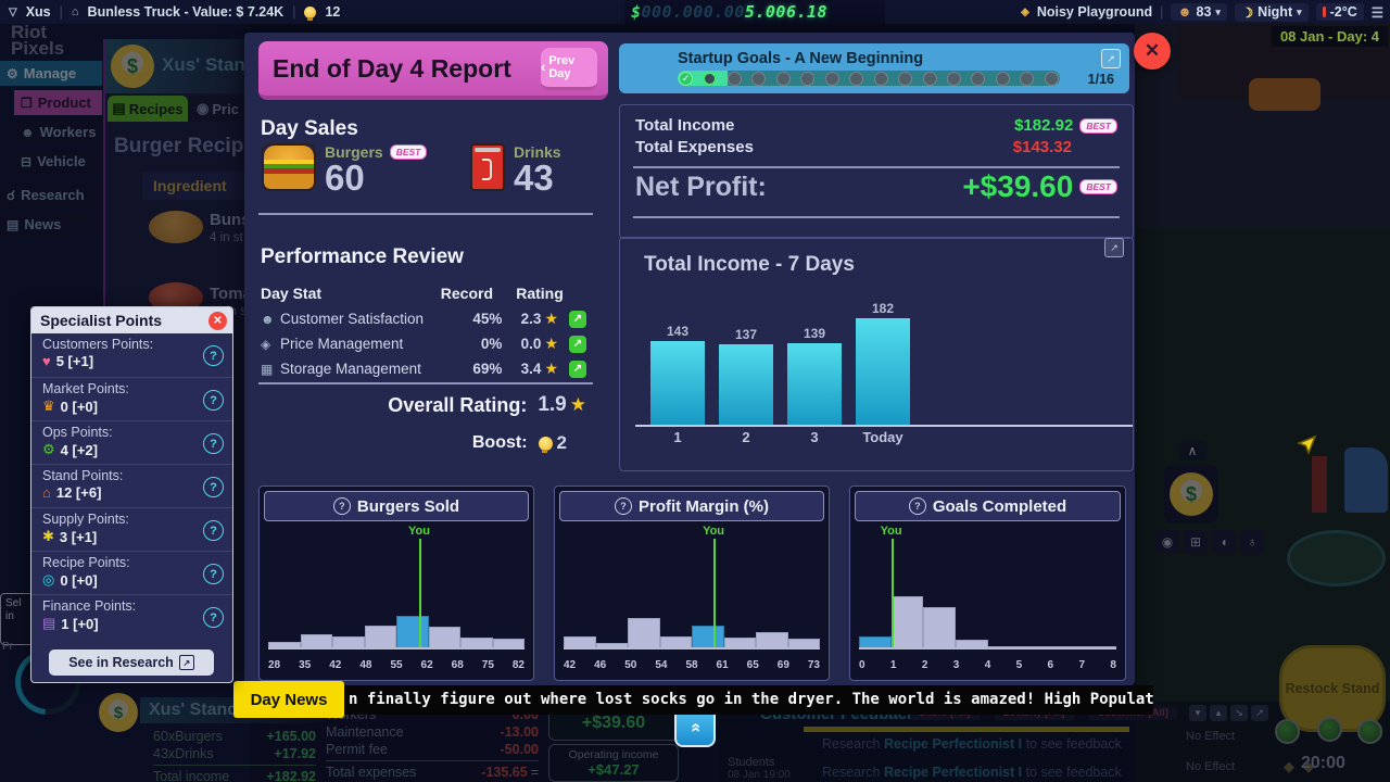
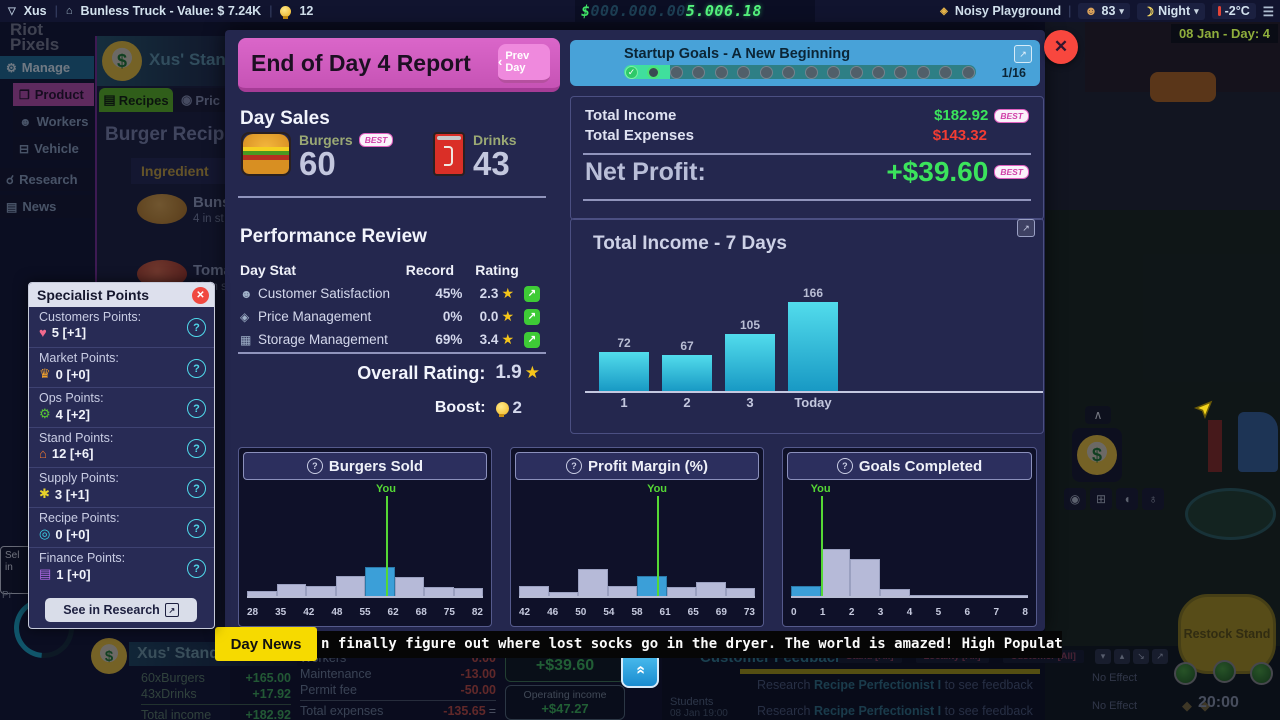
Total Income - 7 Days/1: 143 -> 72
Total Income - 7 Days/2: 137 -> 67
Total Income - 7 Days/3: 139 -> 105
Total Income - 7 Days/Today: 182 -> 166
